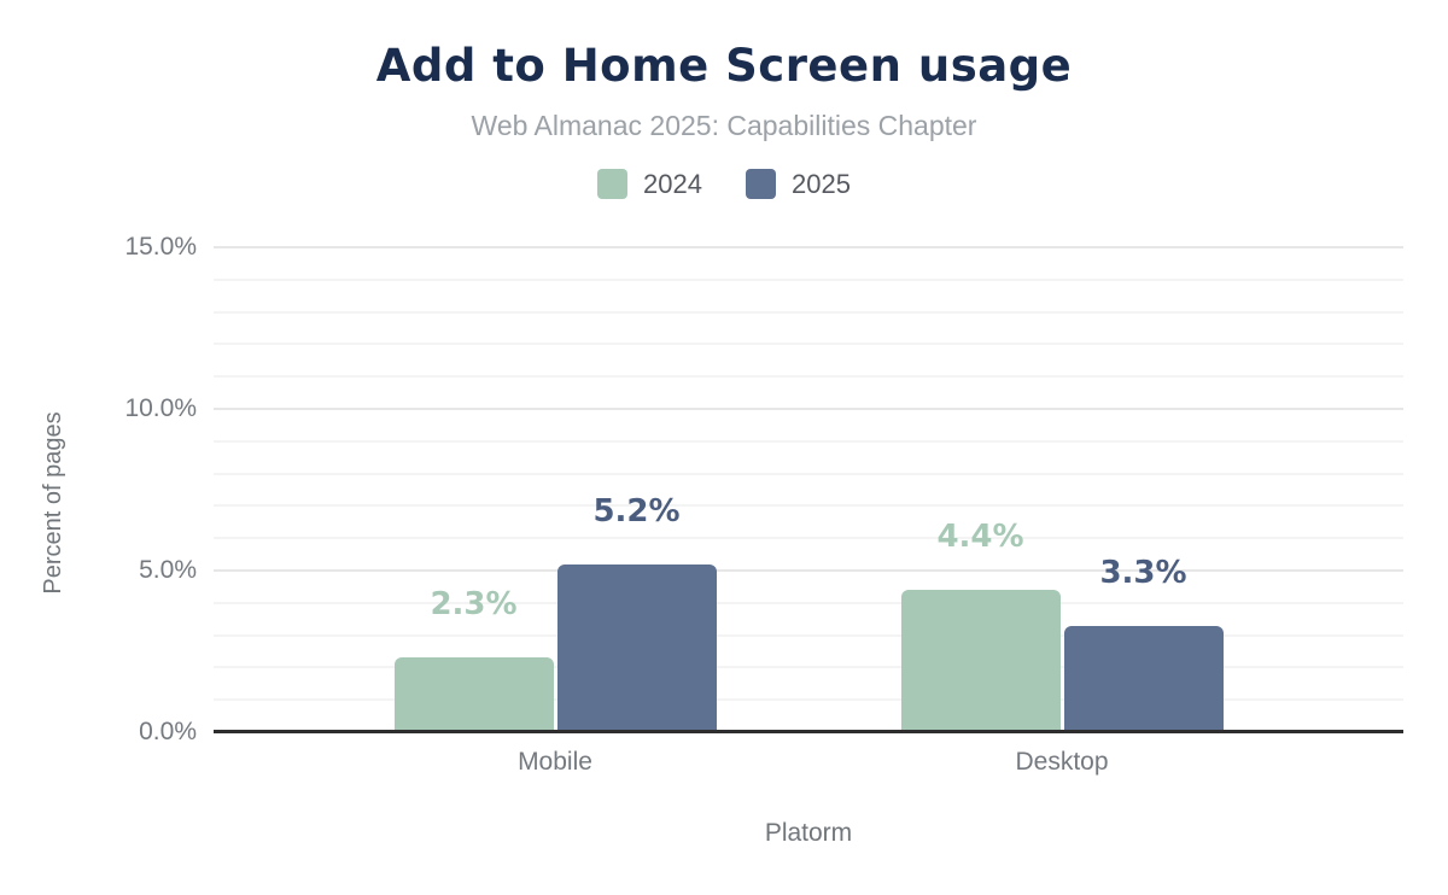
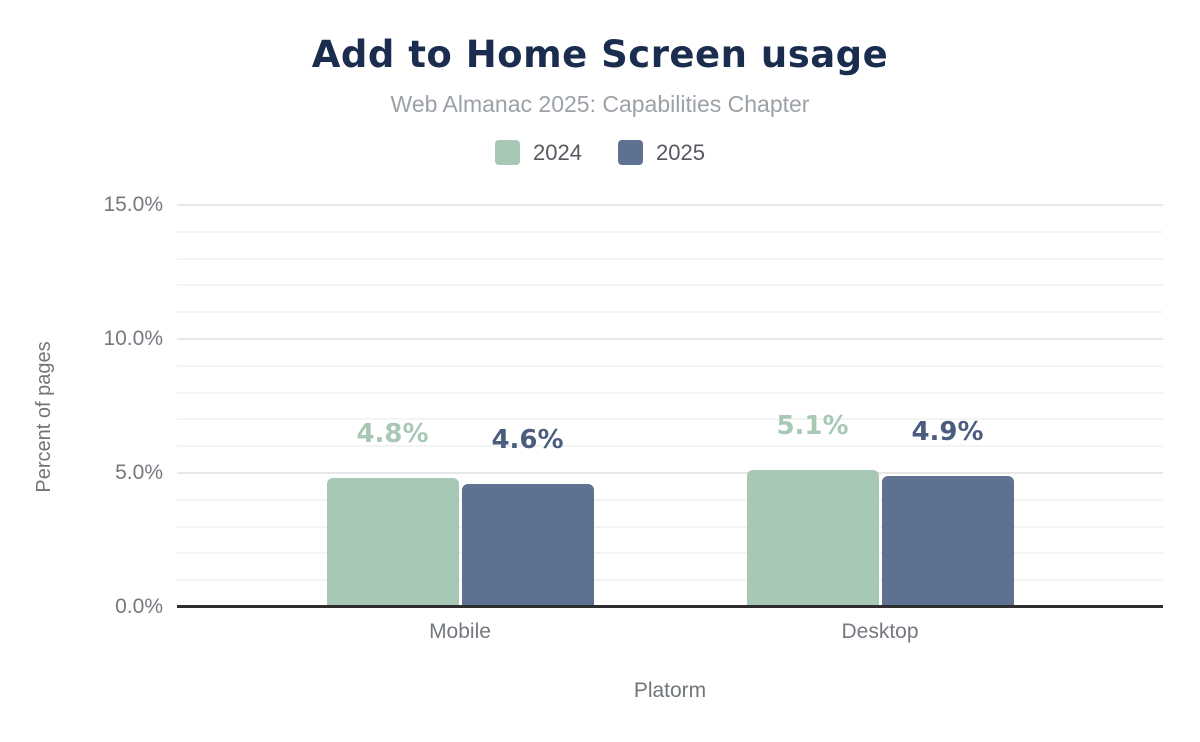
2024/Mobile: 2.3% -> 4.8%
2025/Mobile: 5.2% -> 4.6%
2024/Desktop: 4.4% -> 5.1%
2025/Desktop: 3.3% -> 4.9%
